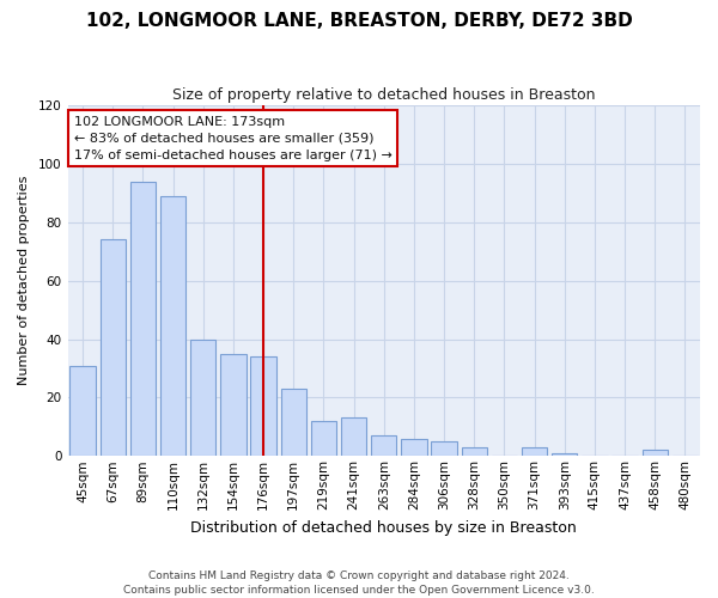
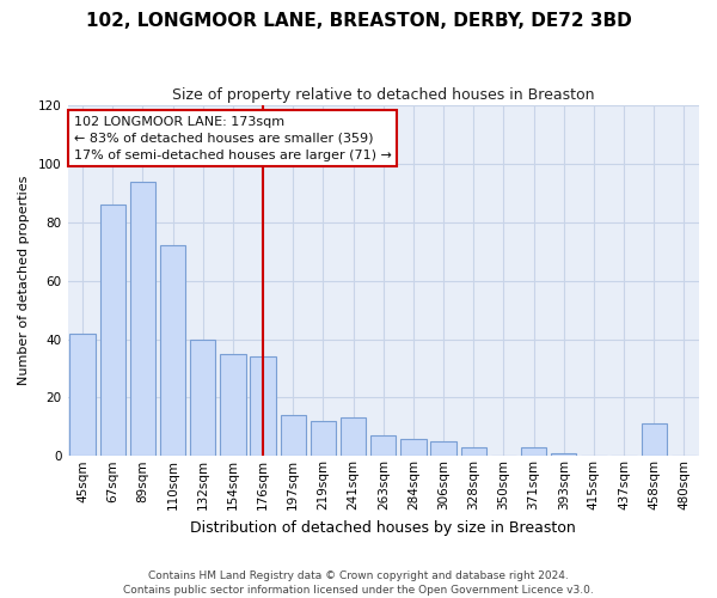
45sqm: 31 -> 42
67sqm: 74 -> 86
110sqm: 89 -> 72
197sqm: 23 -> 14
458sqm: 2 -> 11
